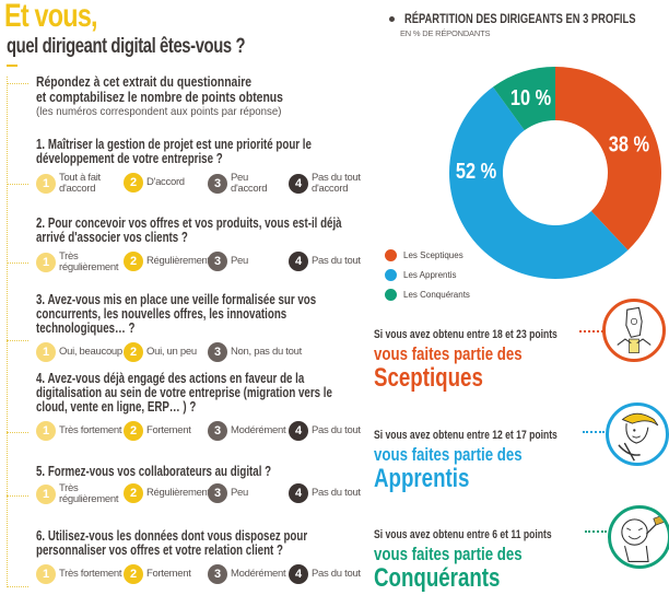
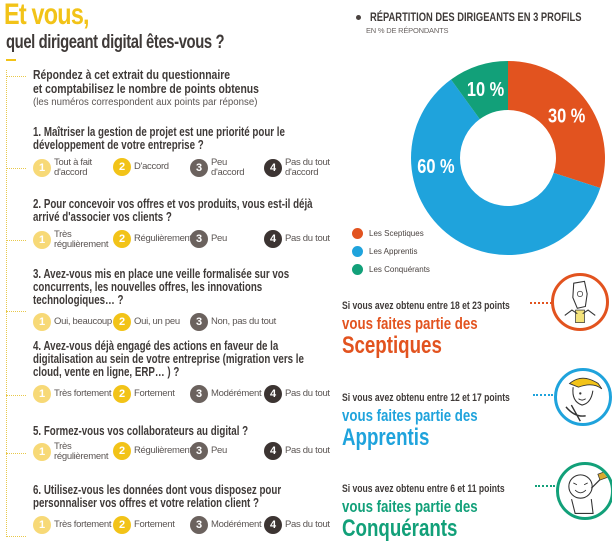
Les Sceptiques: 38 -> 30
Les Apprentis: 52 -> 60
